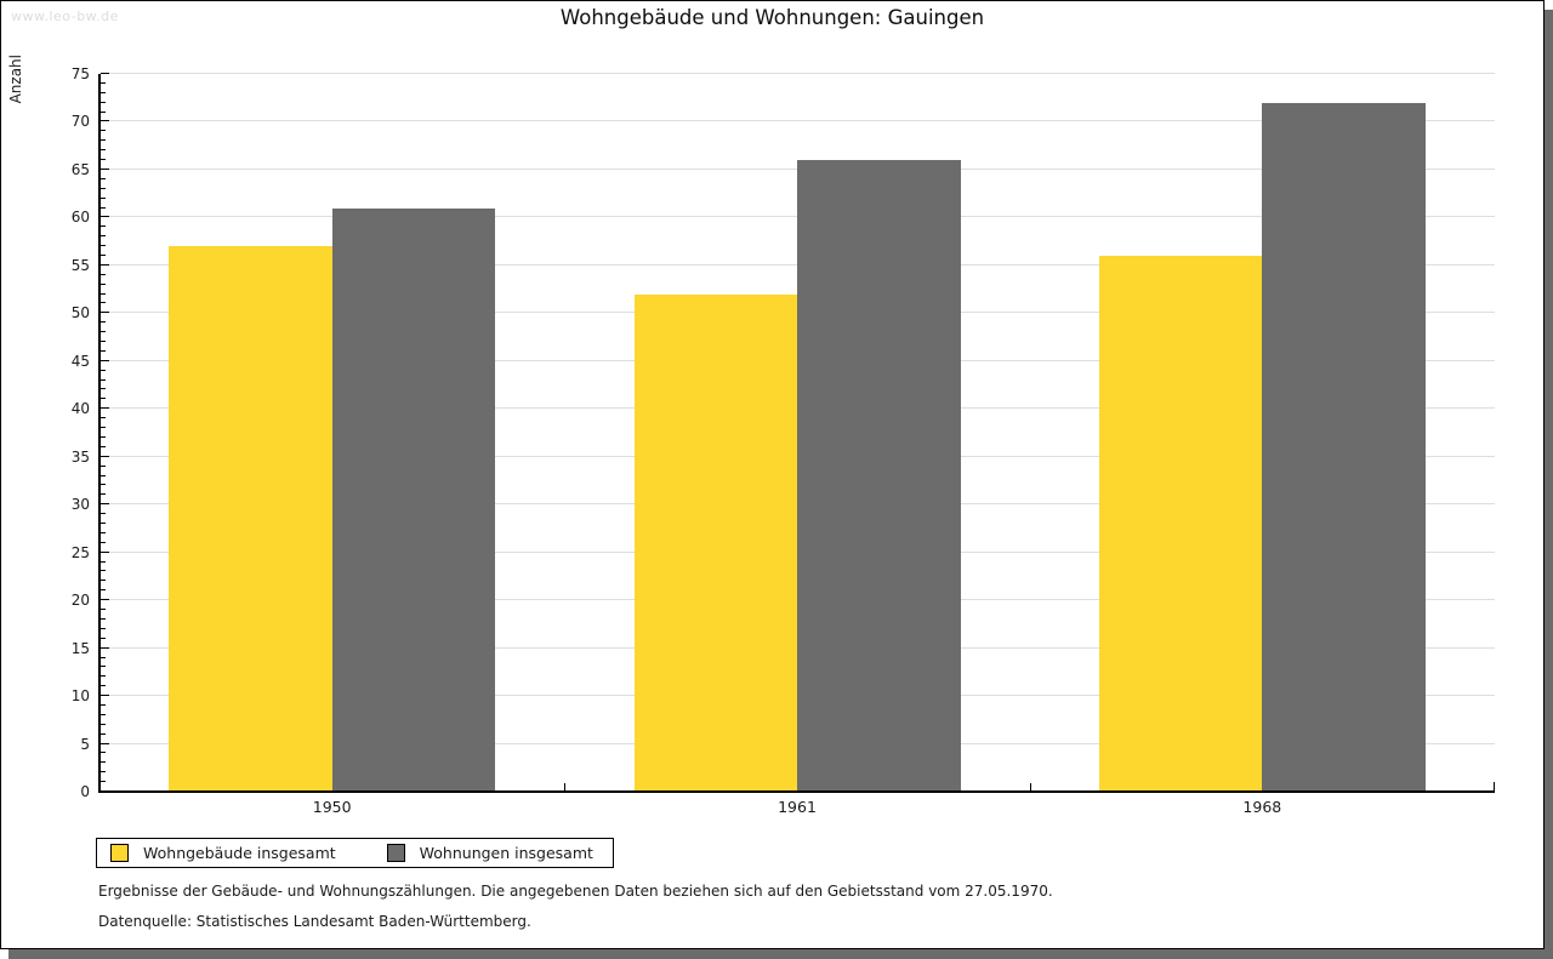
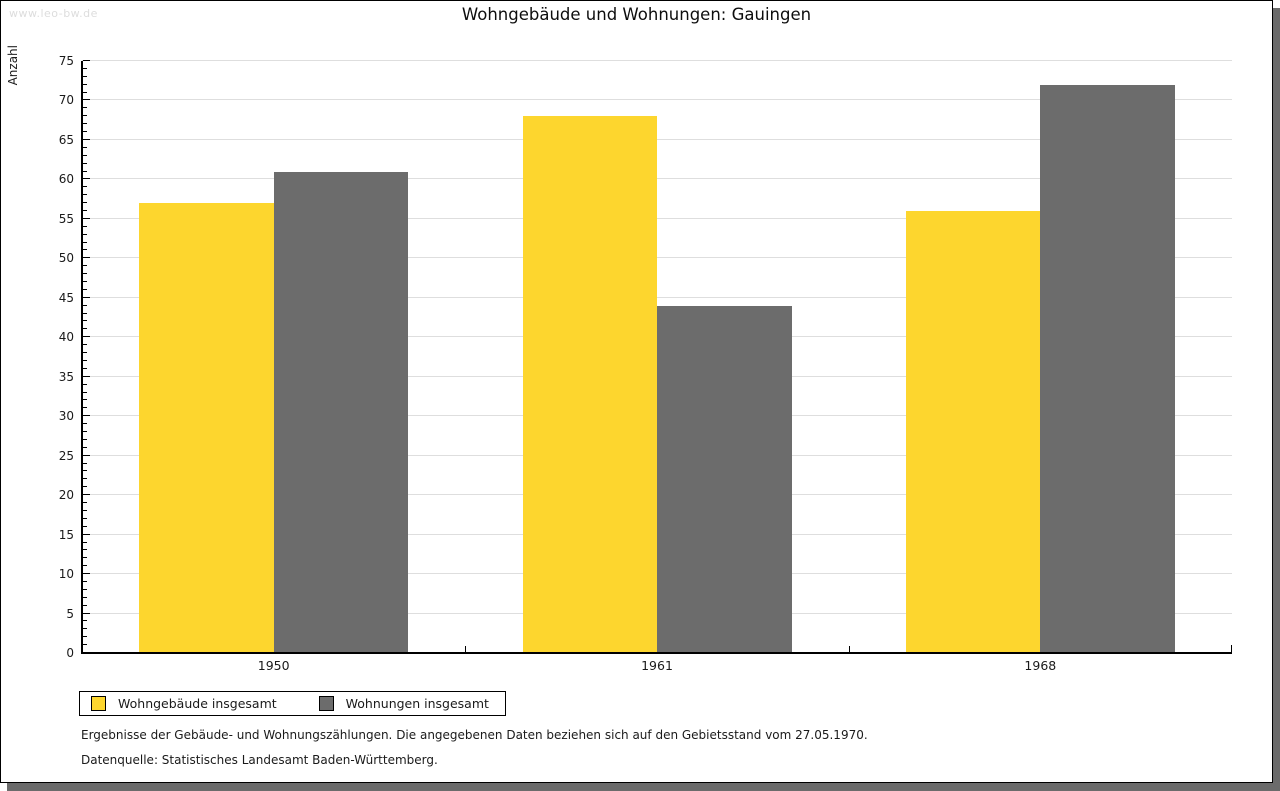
Wohngebäude insgesamt/1961: 52 -> 68
Wohnungen insgesamt/1961: 66 -> 44
